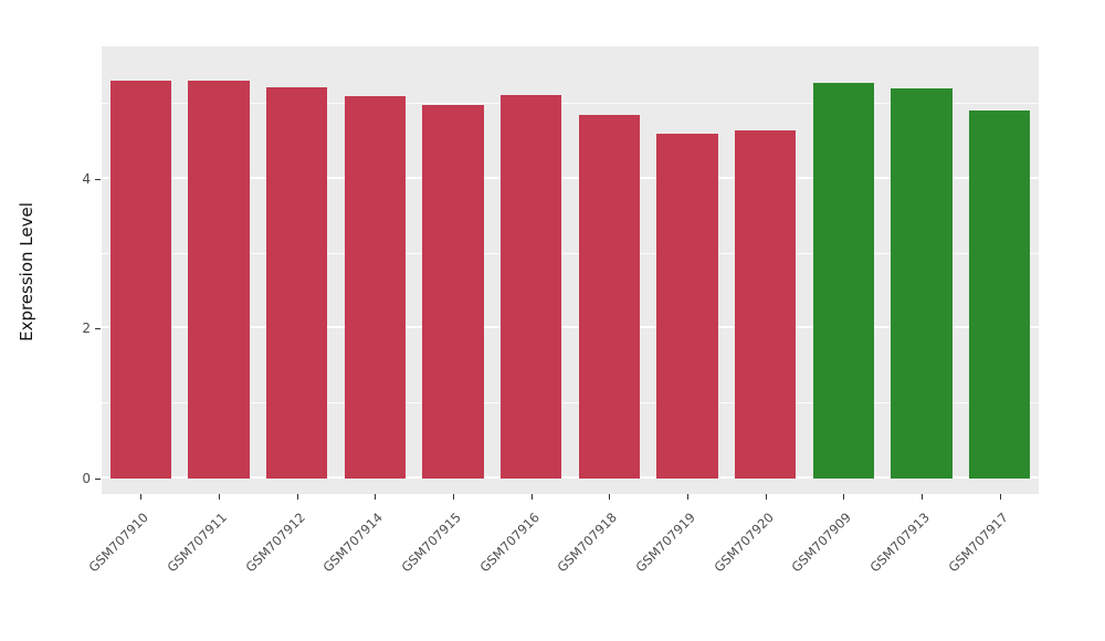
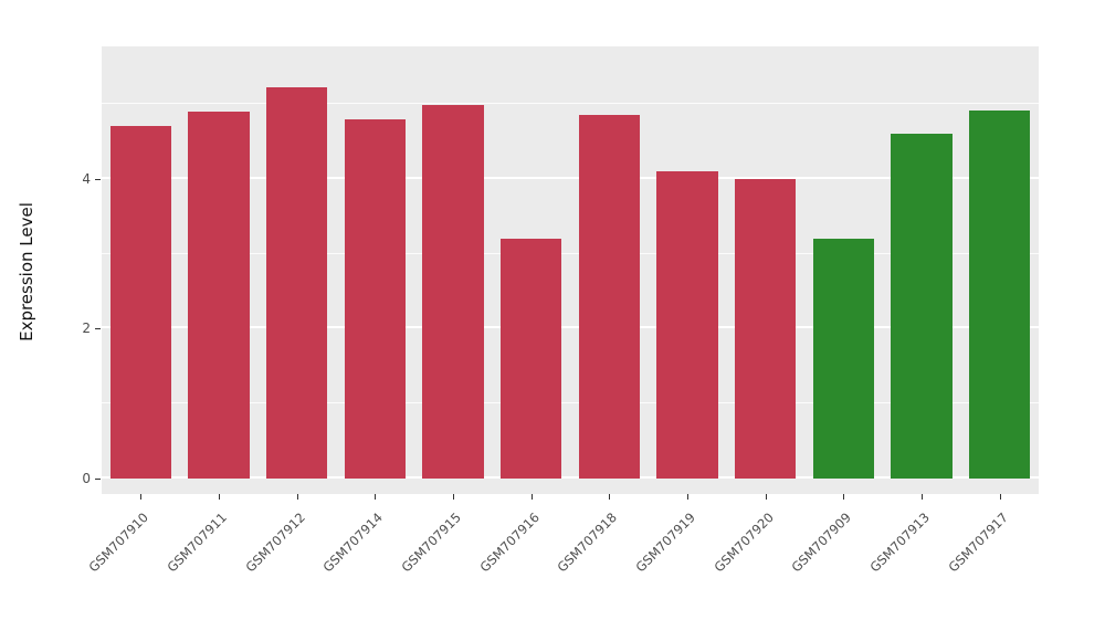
GSM707910: 5.3 -> 4.7
GSM707911: 5.3 -> 4.9
GSM707914: 5.1 -> 4.8
GSM707916: 5.1 -> 3.2
GSM707919: 4.6 -> 4.1
GSM707920: 4.7 -> 4.0
GSM707909: 5.3 -> 3.2
GSM707913: 5.2 -> 4.6
